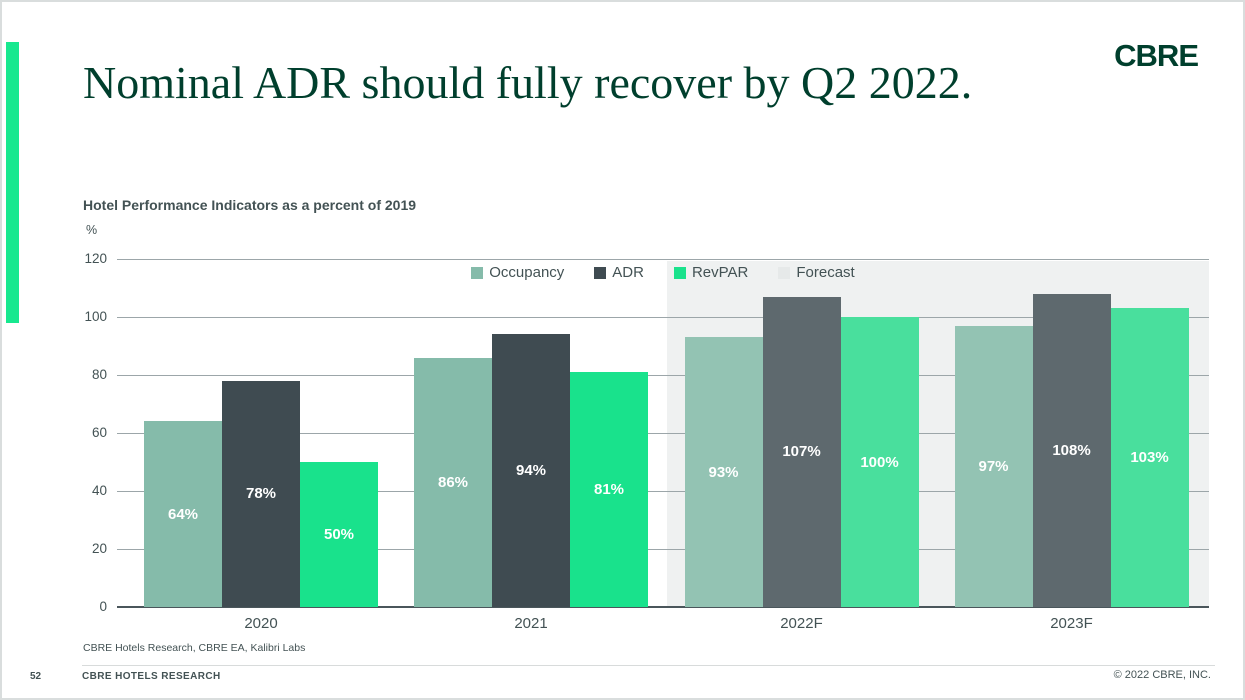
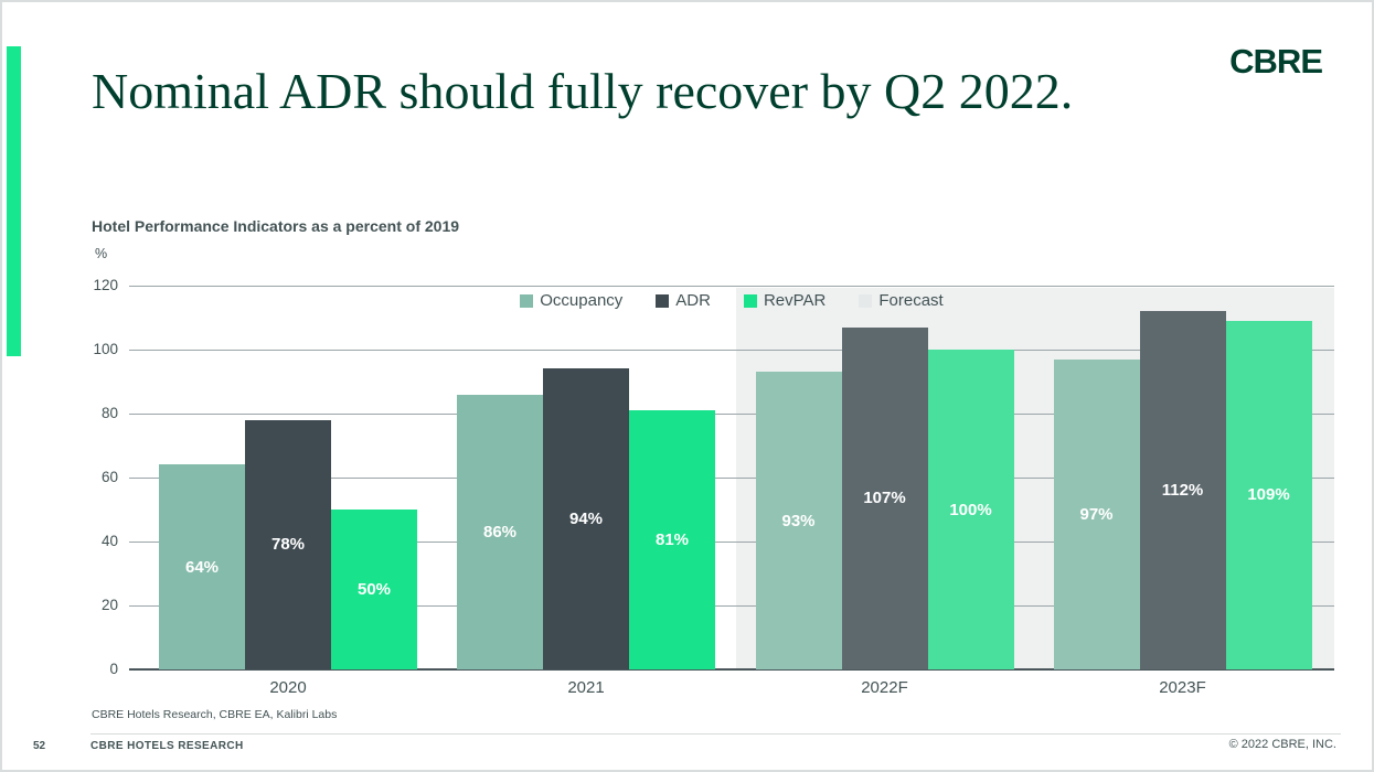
ADR/2023F: 108% -> 112%
RevPAR/2023F: 103% -> 109%
